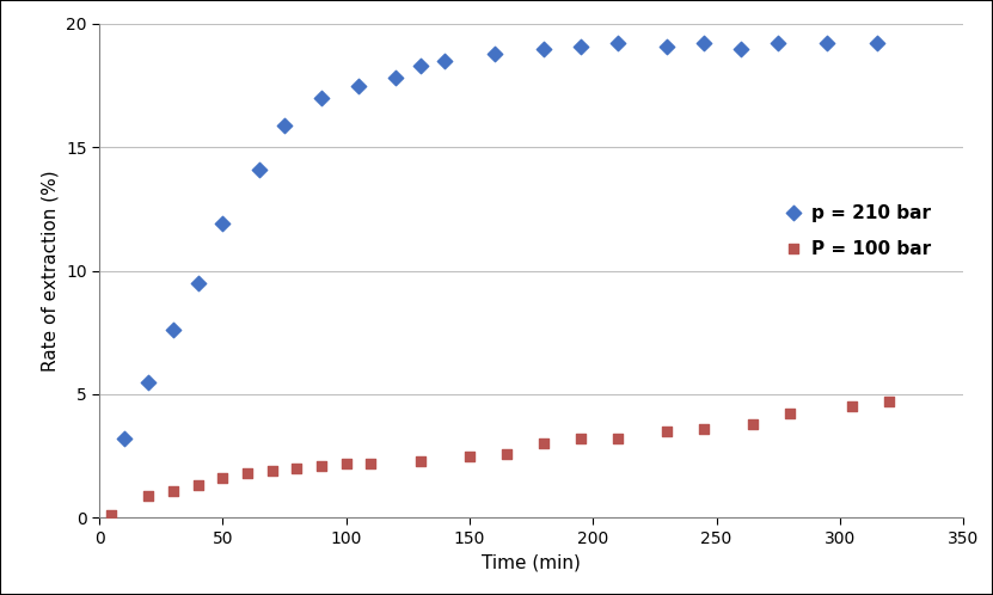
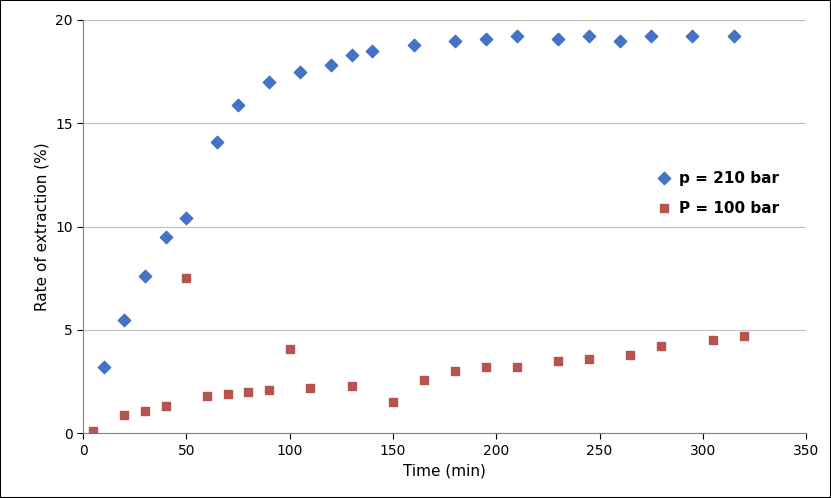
p = 210 bar/50: 11.9 -> 10.4
P = 100 bar/50: 1.6 -> 7.5
P = 100 bar/100: 2.2 -> 4.1
P = 100 bar/150: 2.5 -> 1.5
